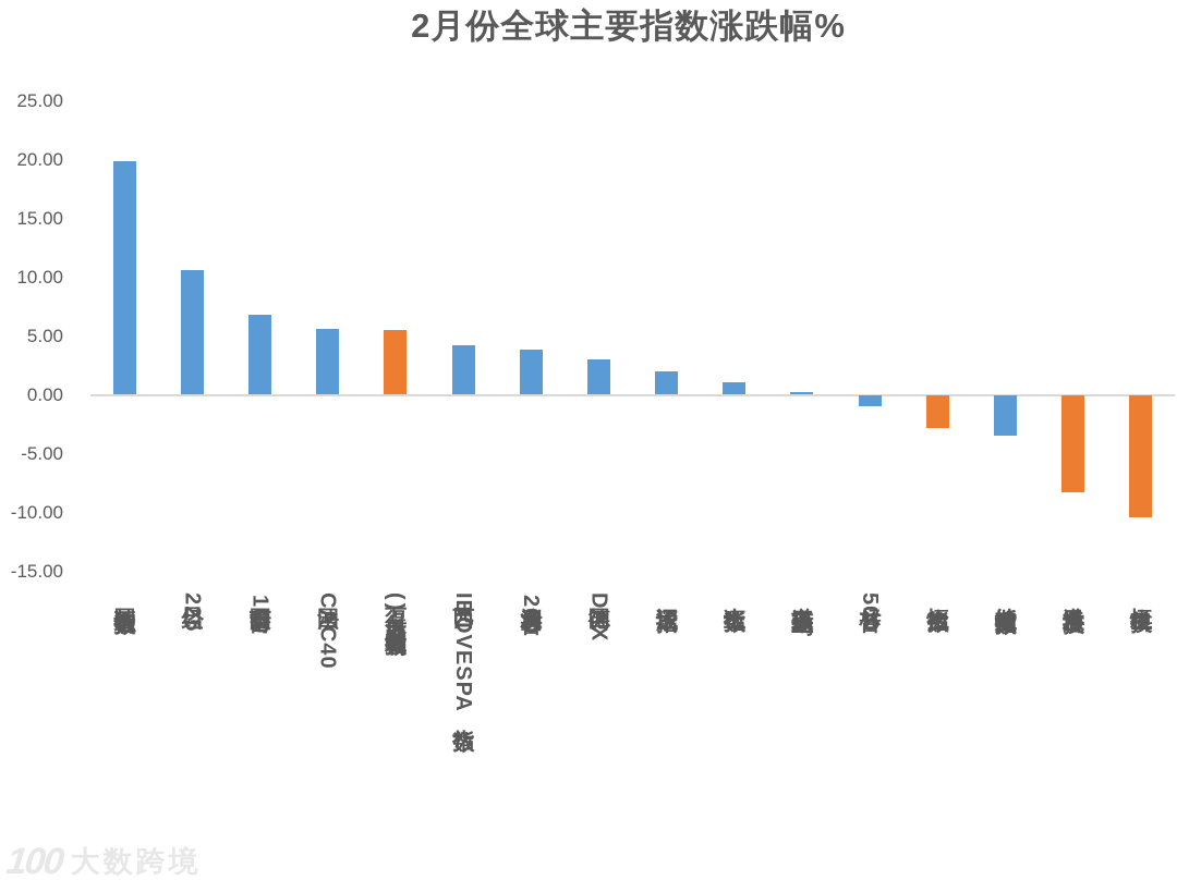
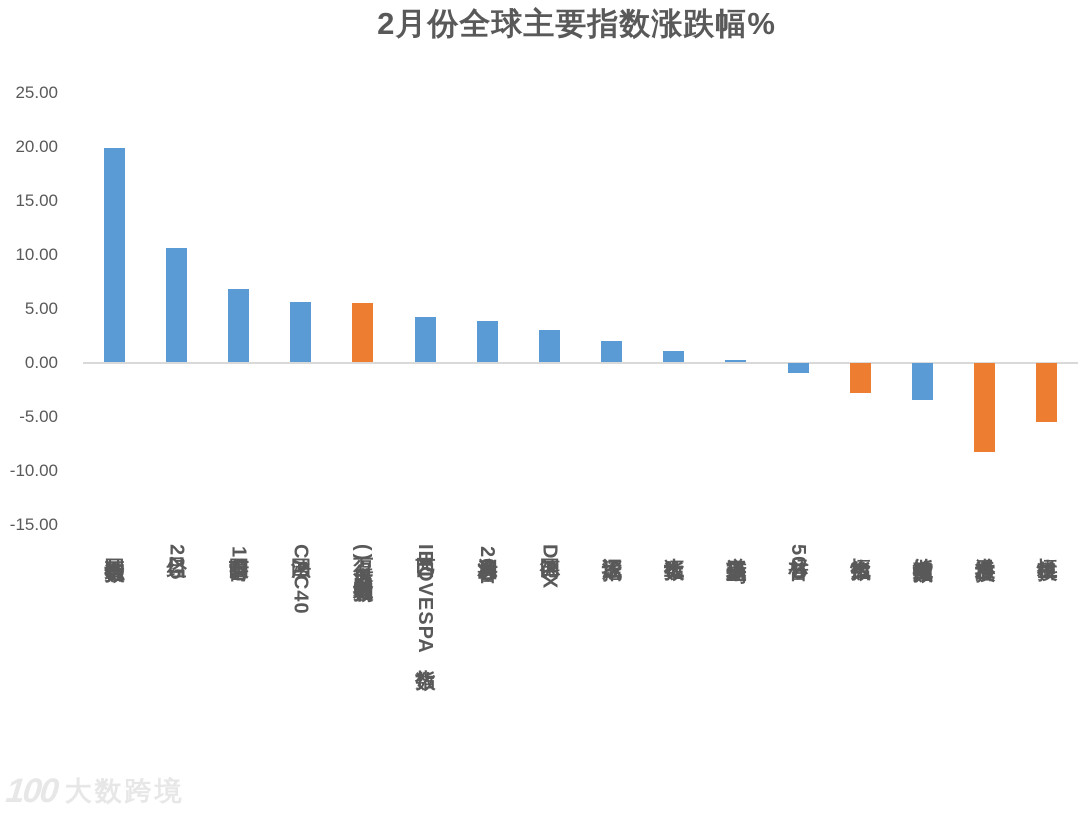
恒生科技: -10.4 -> -5.5
